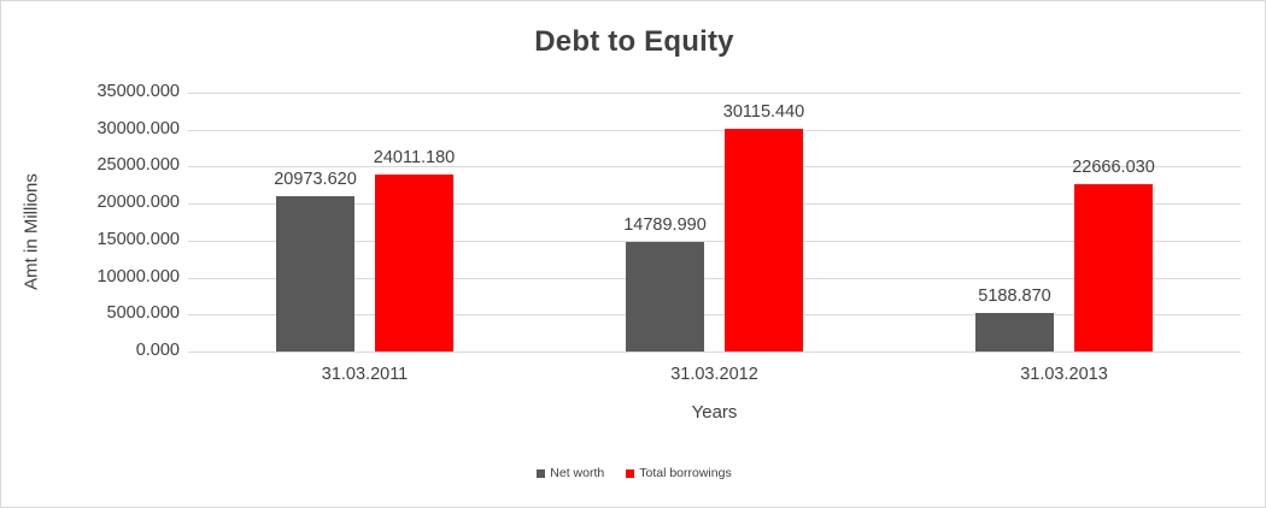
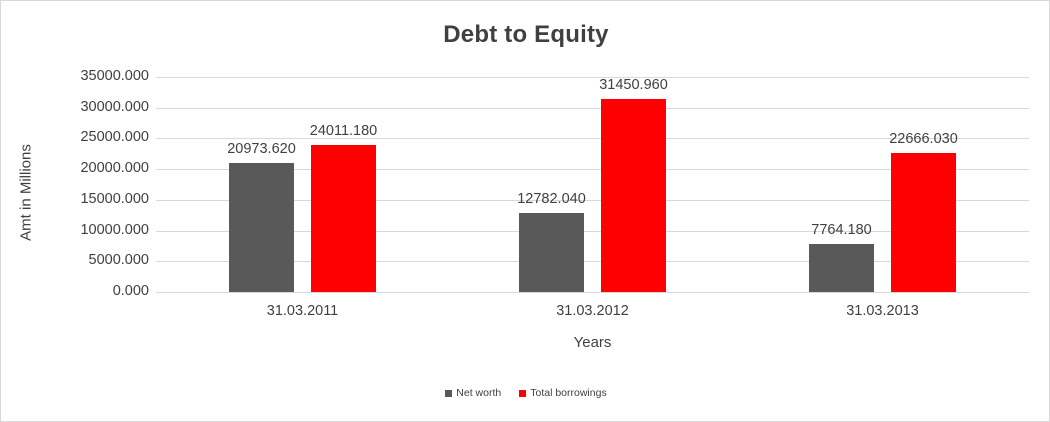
Net worth/31.03.2012: 14789.990 -> 12782.040
Total borrowings/31.03.2012: 30115.440 -> 31450.960
Net worth/31.03.2013: 5188.870 -> 7764.180
